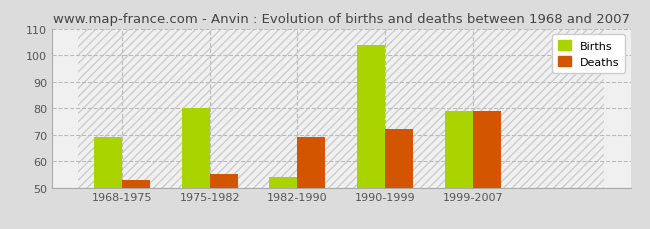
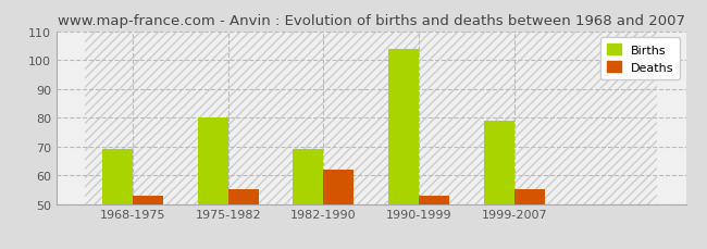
Births/1982-1990: 54 -> 69
Deaths/1982-1990: 69 -> 62
Deaths/1990-1999: 72 -> 53
Deaths/1999-2007: 79 -> 55
